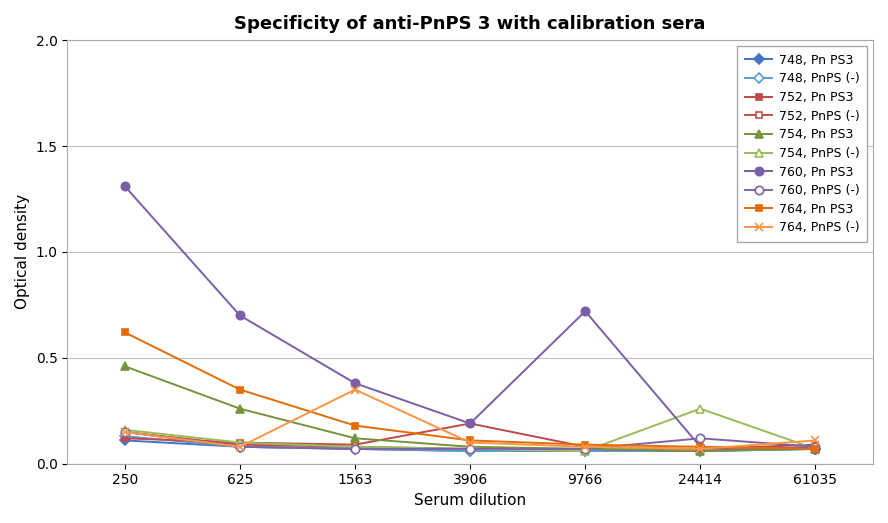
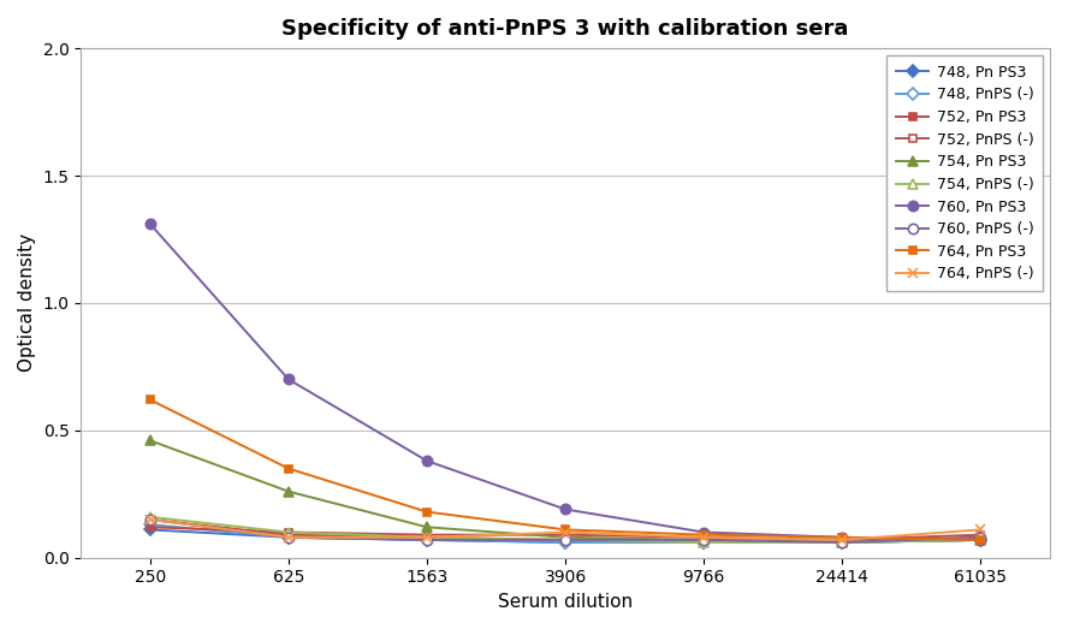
764, PnPS (-)/1563: 0.35 -> 0.08
752, Pn PS3/3906: 0.19 -> 0.09
760, Pn PS3/9766: 0.72 -> 0.10
754, PnPS (-)/24414: 0.26 -> 0.06
760, PnPS (-)/24414: 0.12 -> 0.06
